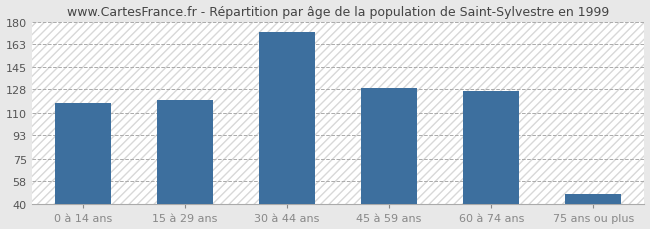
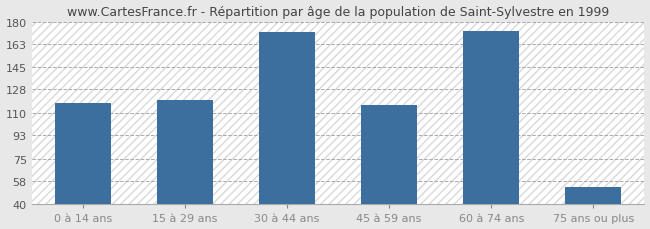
45 à 59 ans: 129 -> 116
60 à 74 ans: 127 -> 173
75 ans ou plus: 48 -> 53
